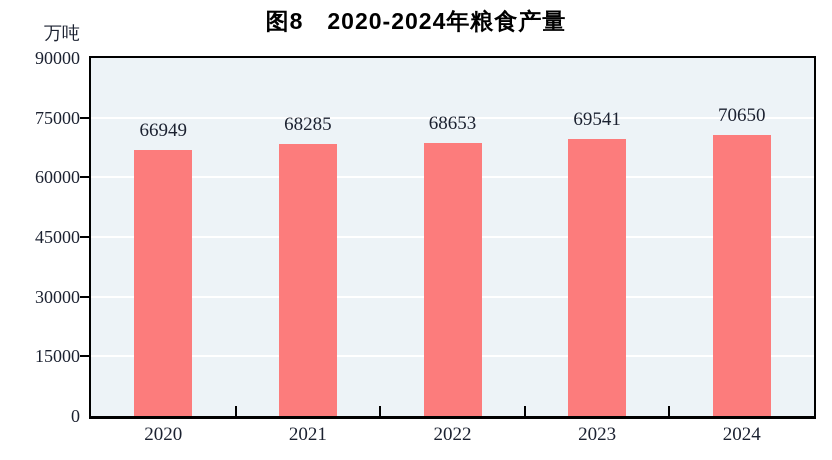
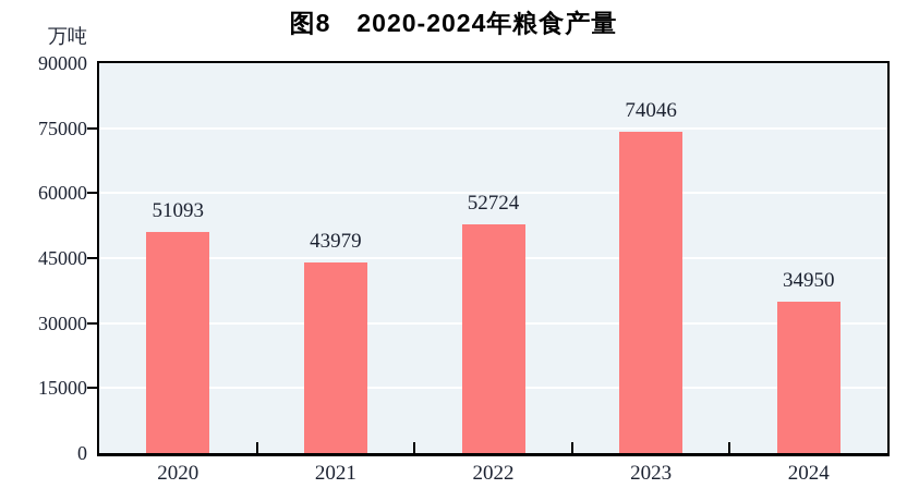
2020: 66949 -> 51093
2021: 68285 -> 43979
2022: 68653 -> 52724
2023: 69541 -> 74046
2024: 70650 -> 34950
